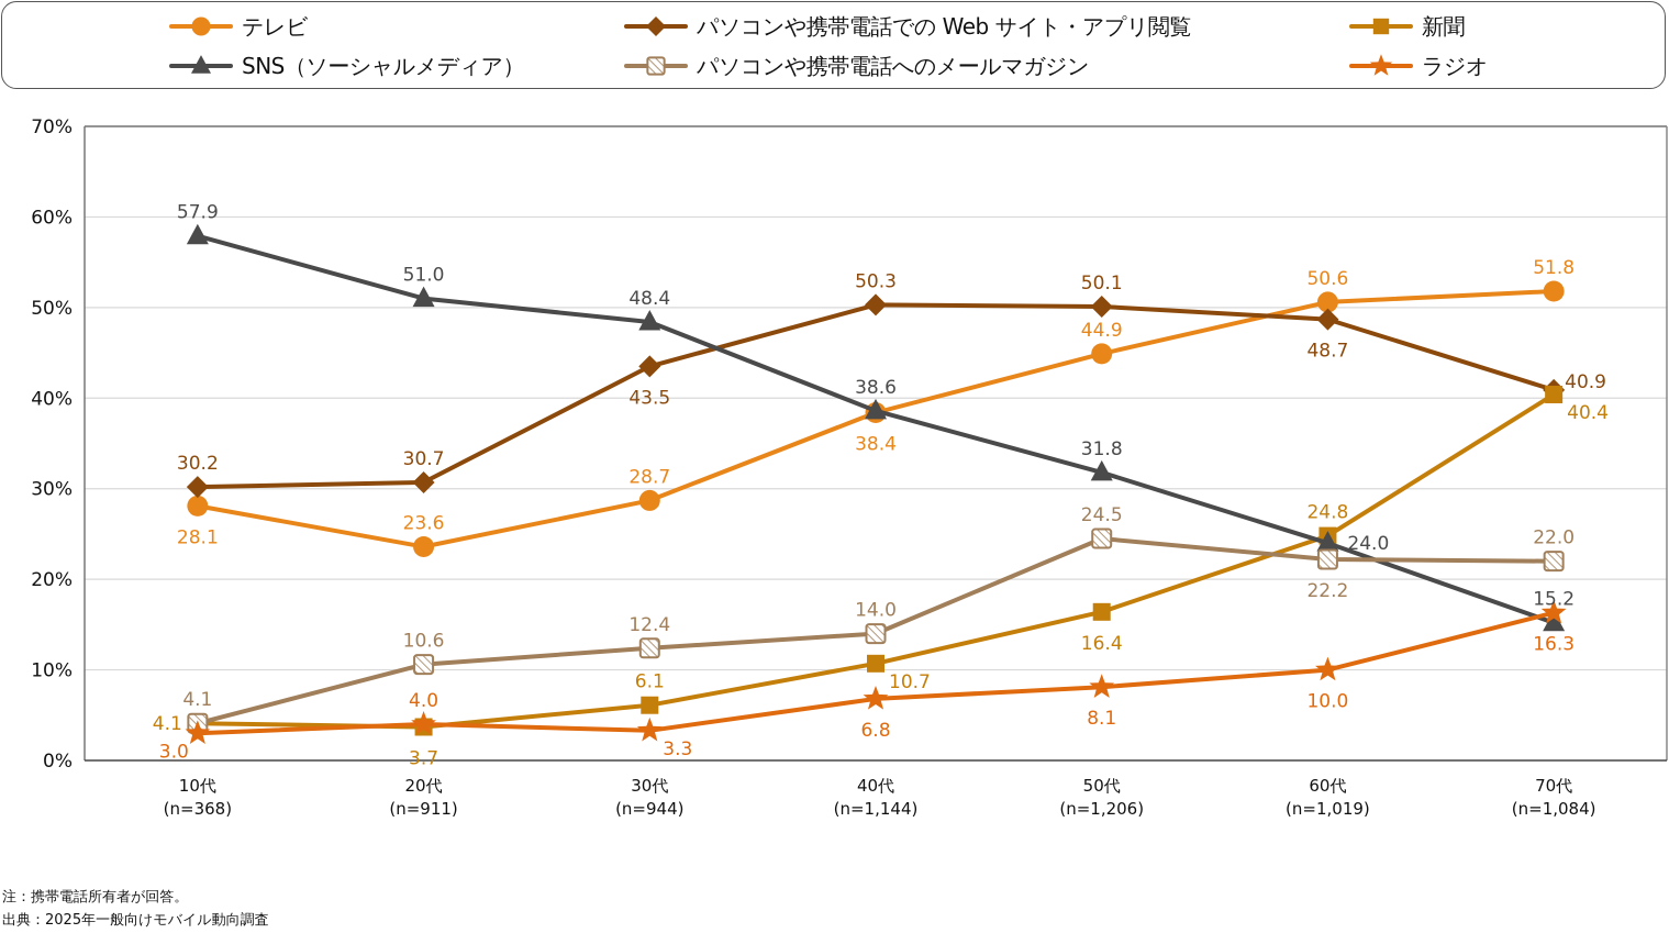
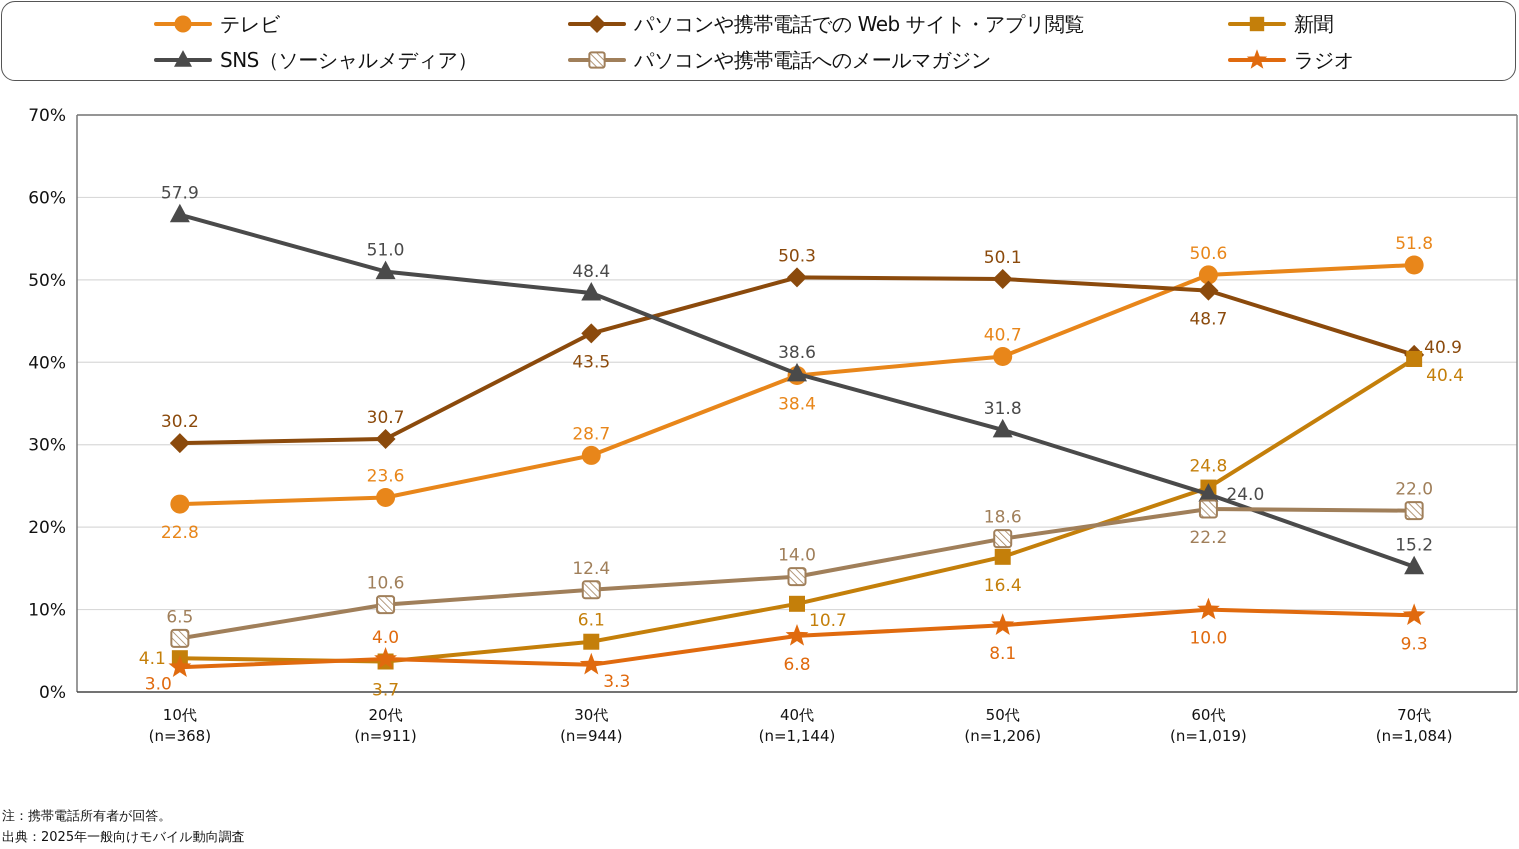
テレビ/10代: 28.1 -> 22.8
パソコンや携帯電話へのメールマガジン/10代: 4.1 -> 6.5
テレビ/50代: 44.9 -> 40.7
パソコンや携帯電話へのメールマガジン/50代: 24.5 -> 18.6
ラジオ/70代: 16.3 -> 9.3
